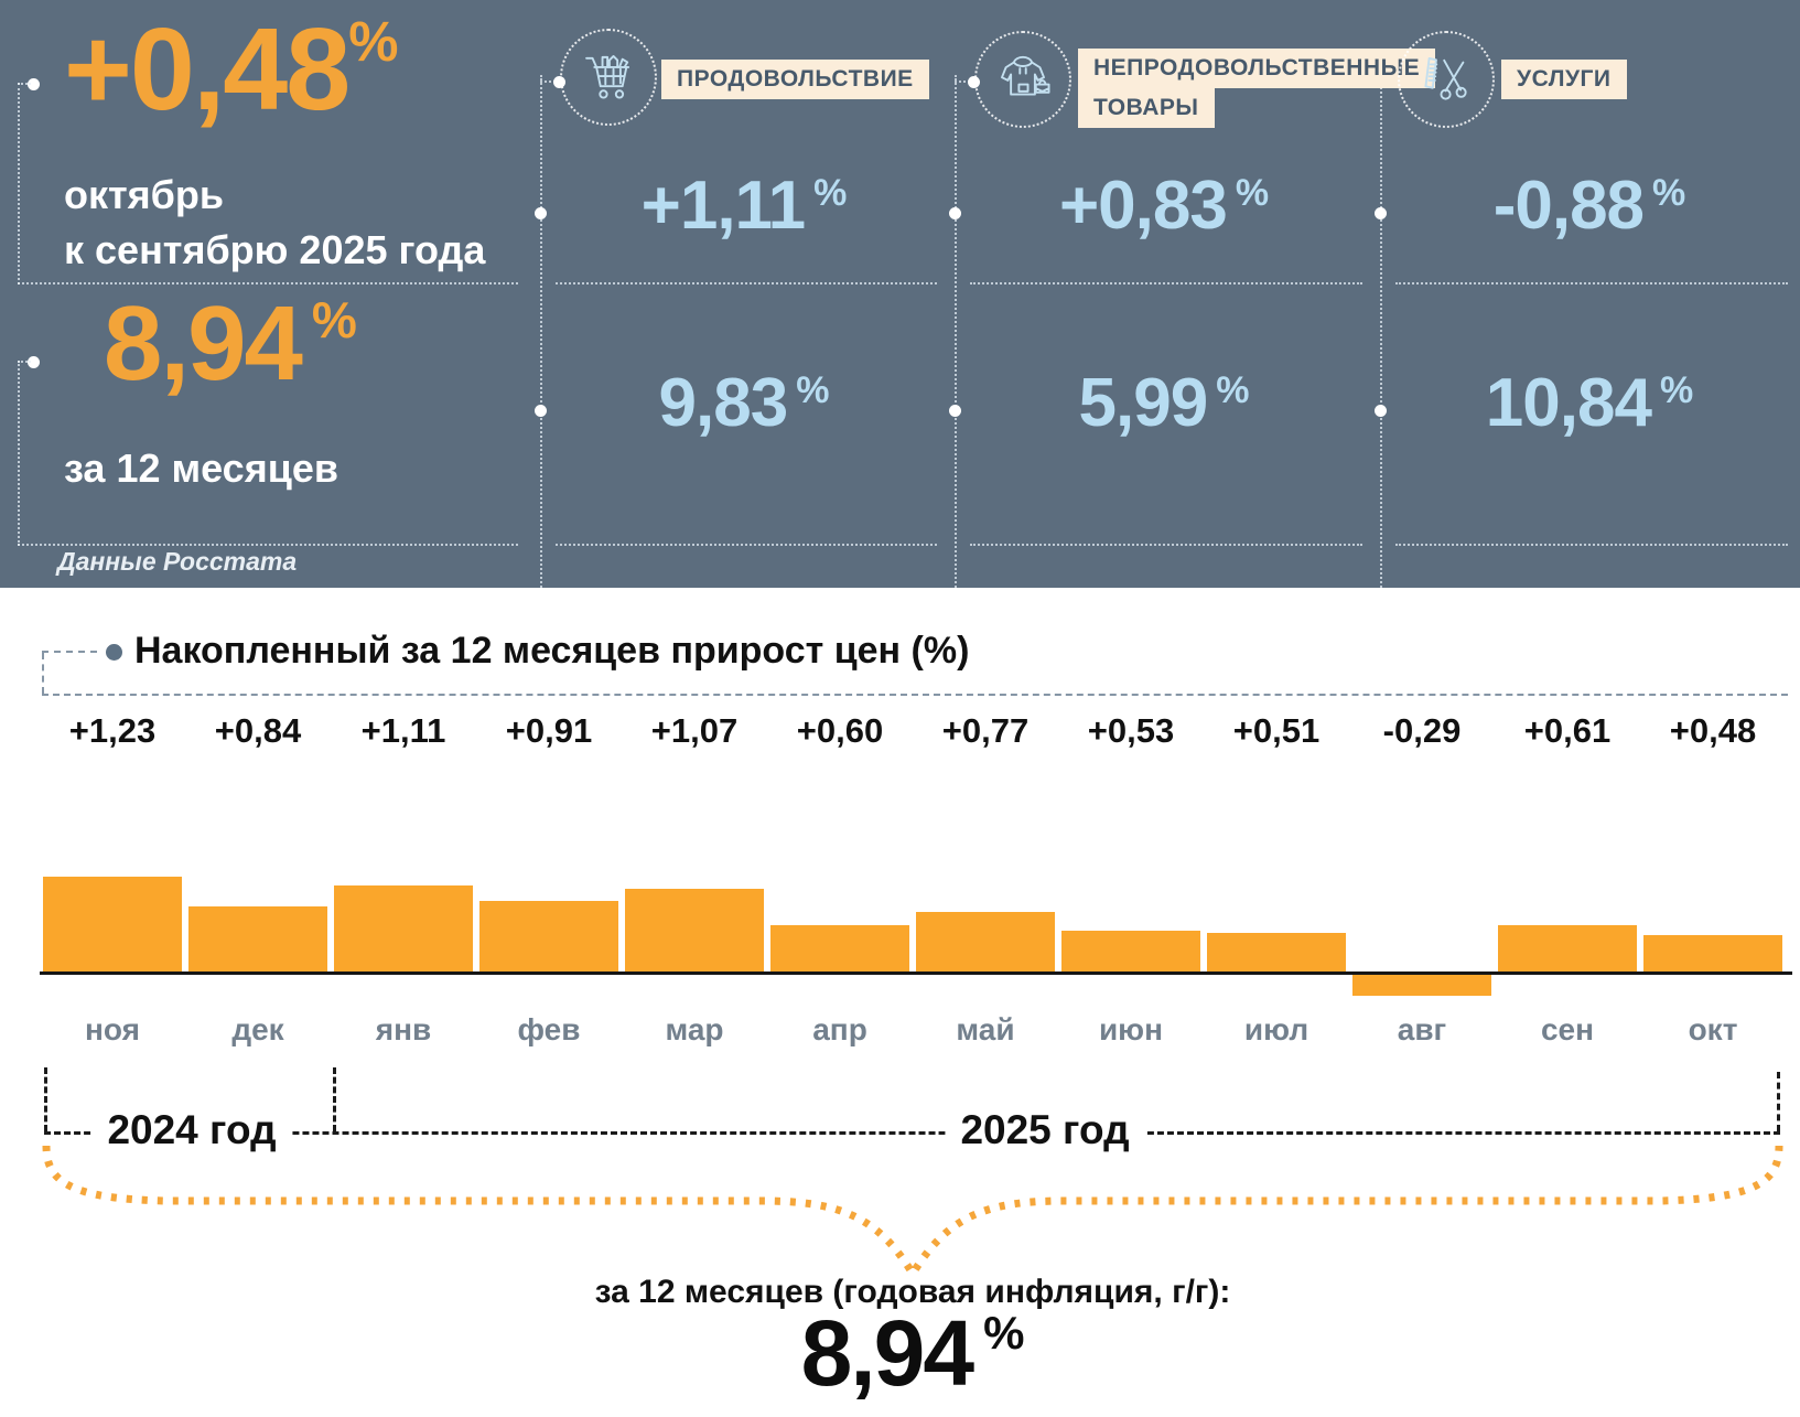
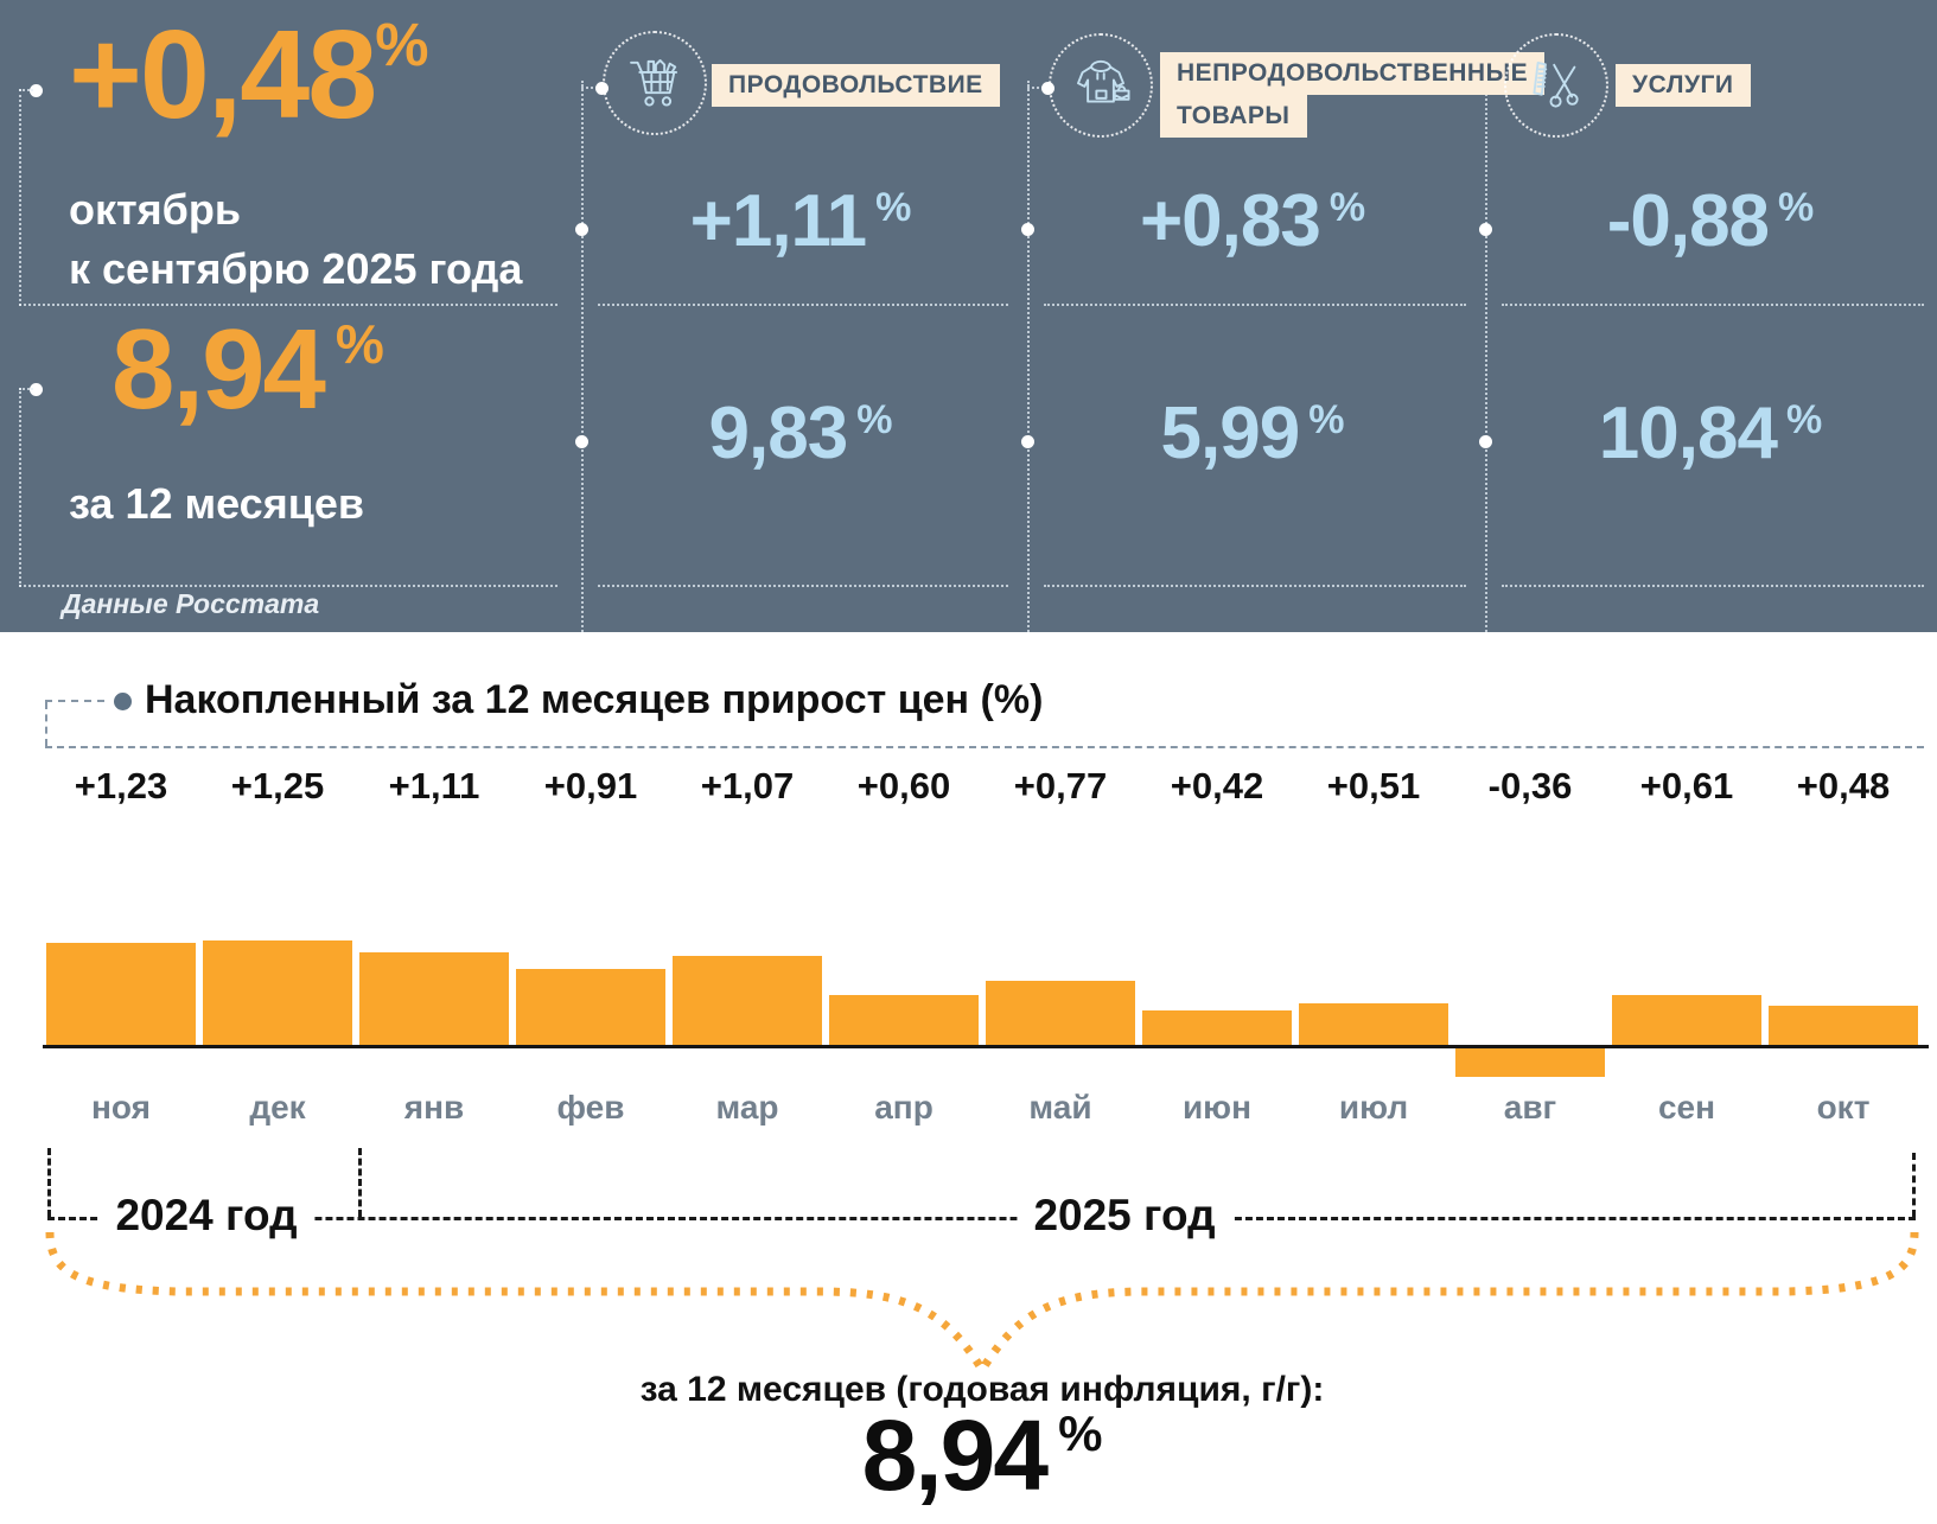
дек: +0,84 -> +1,25
июн: +0,53 -> +0,42
авг: -0,29 -> -0,36
